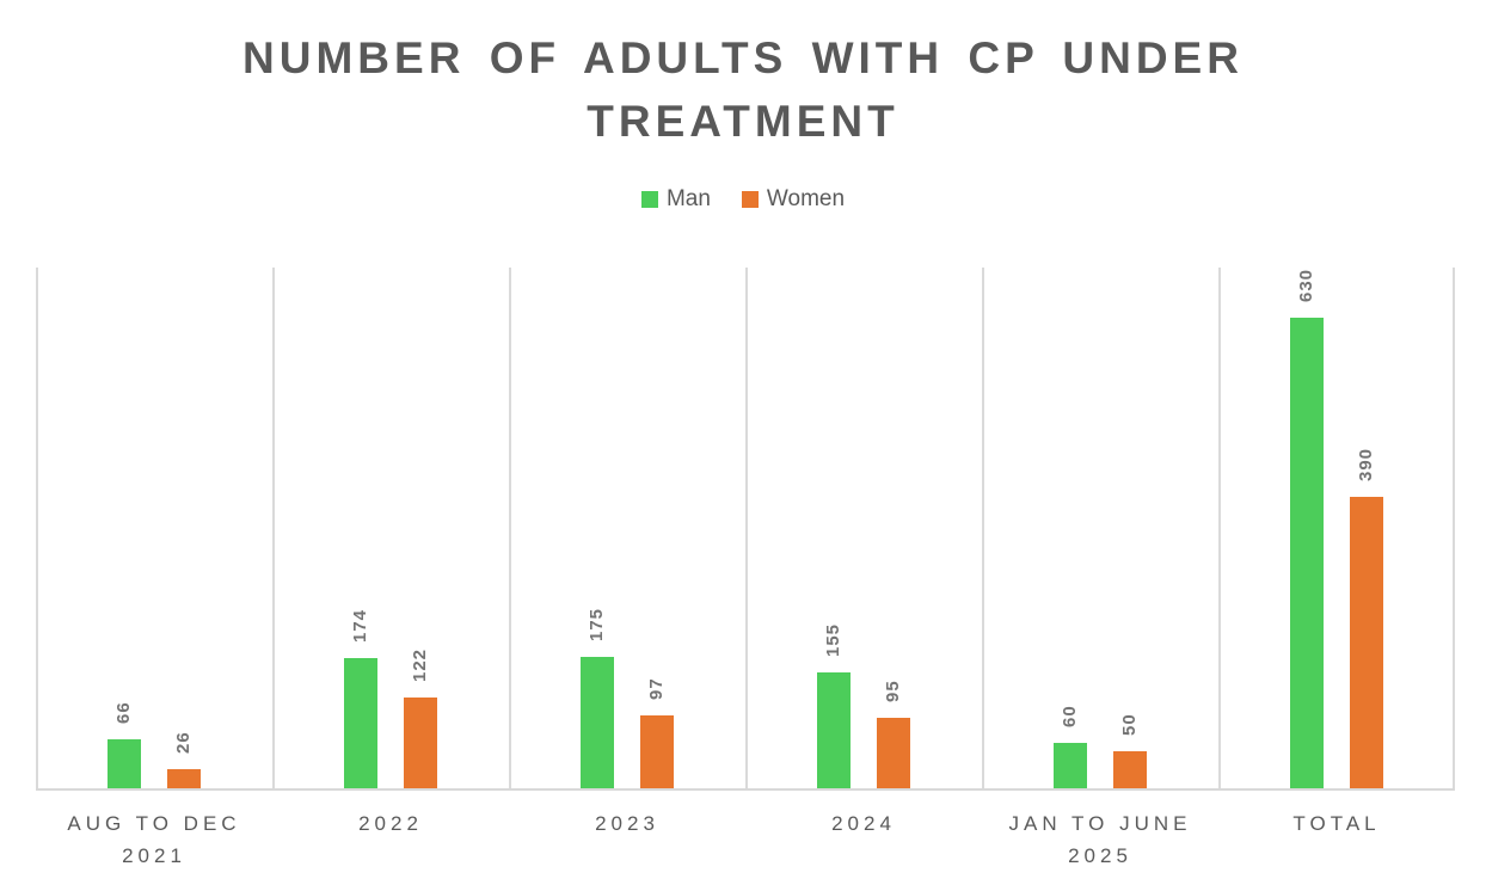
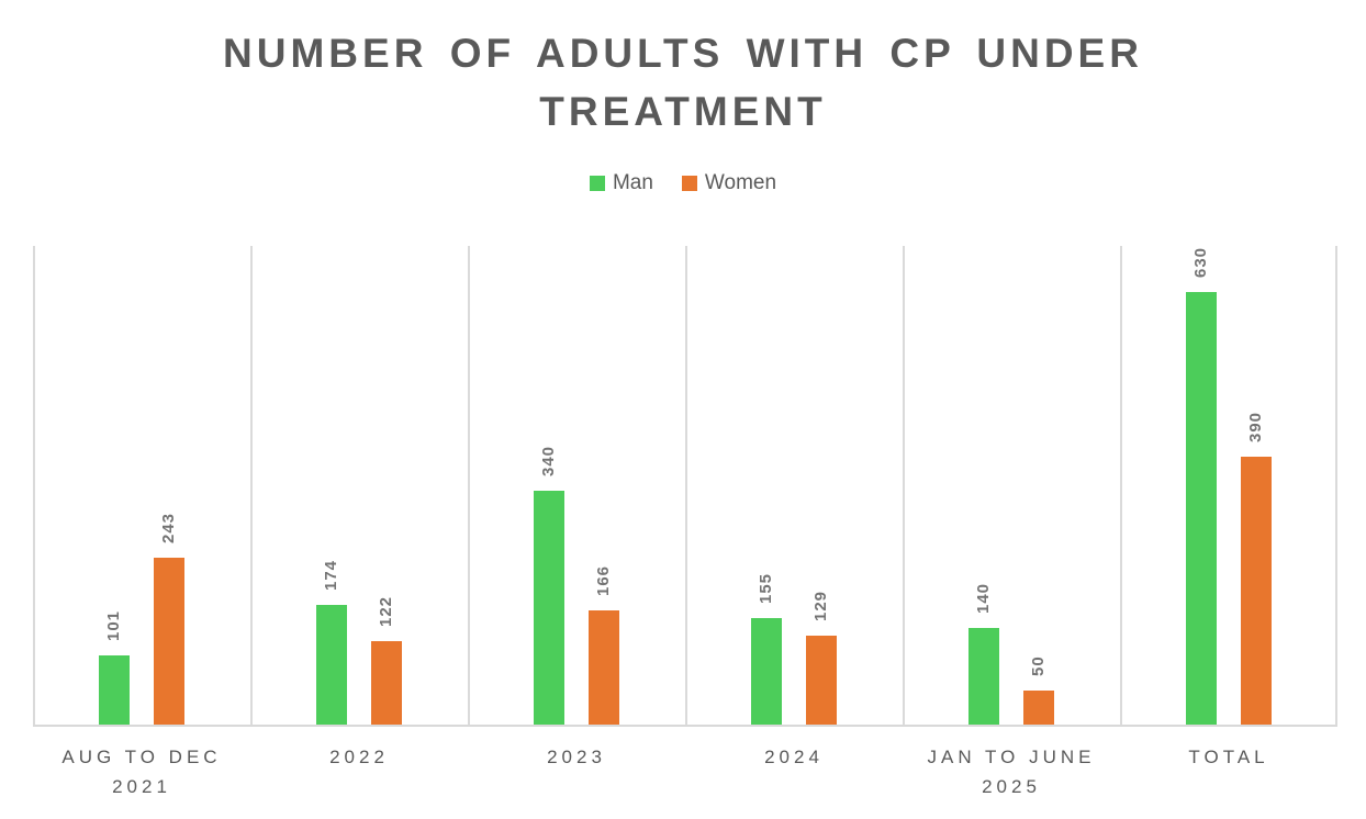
Man/AUG TO DEC 2021: 66 -> 101
Women/AUG TO DEC 2021: 26 -> 243
Man/2023: 175 -> 340
Women/2023: 97 -> 166
Women/2024: 95 -> 129
Man/JAN TO JUNE 2025: 60 -> 140
